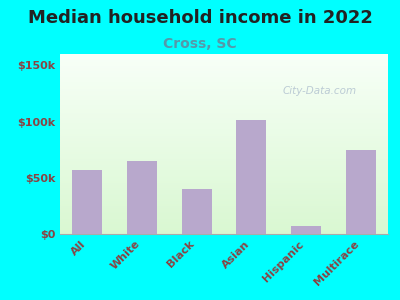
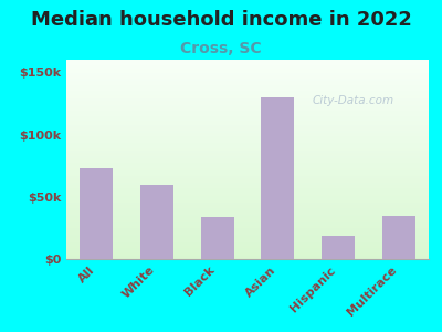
All: $57k -> $73k
White: $65k -> $60k
Black: $40k -> $34k
Asian: $101k -> $130k
Hispanic: $7k -> $19k
Multirace: $75k -> $35k
